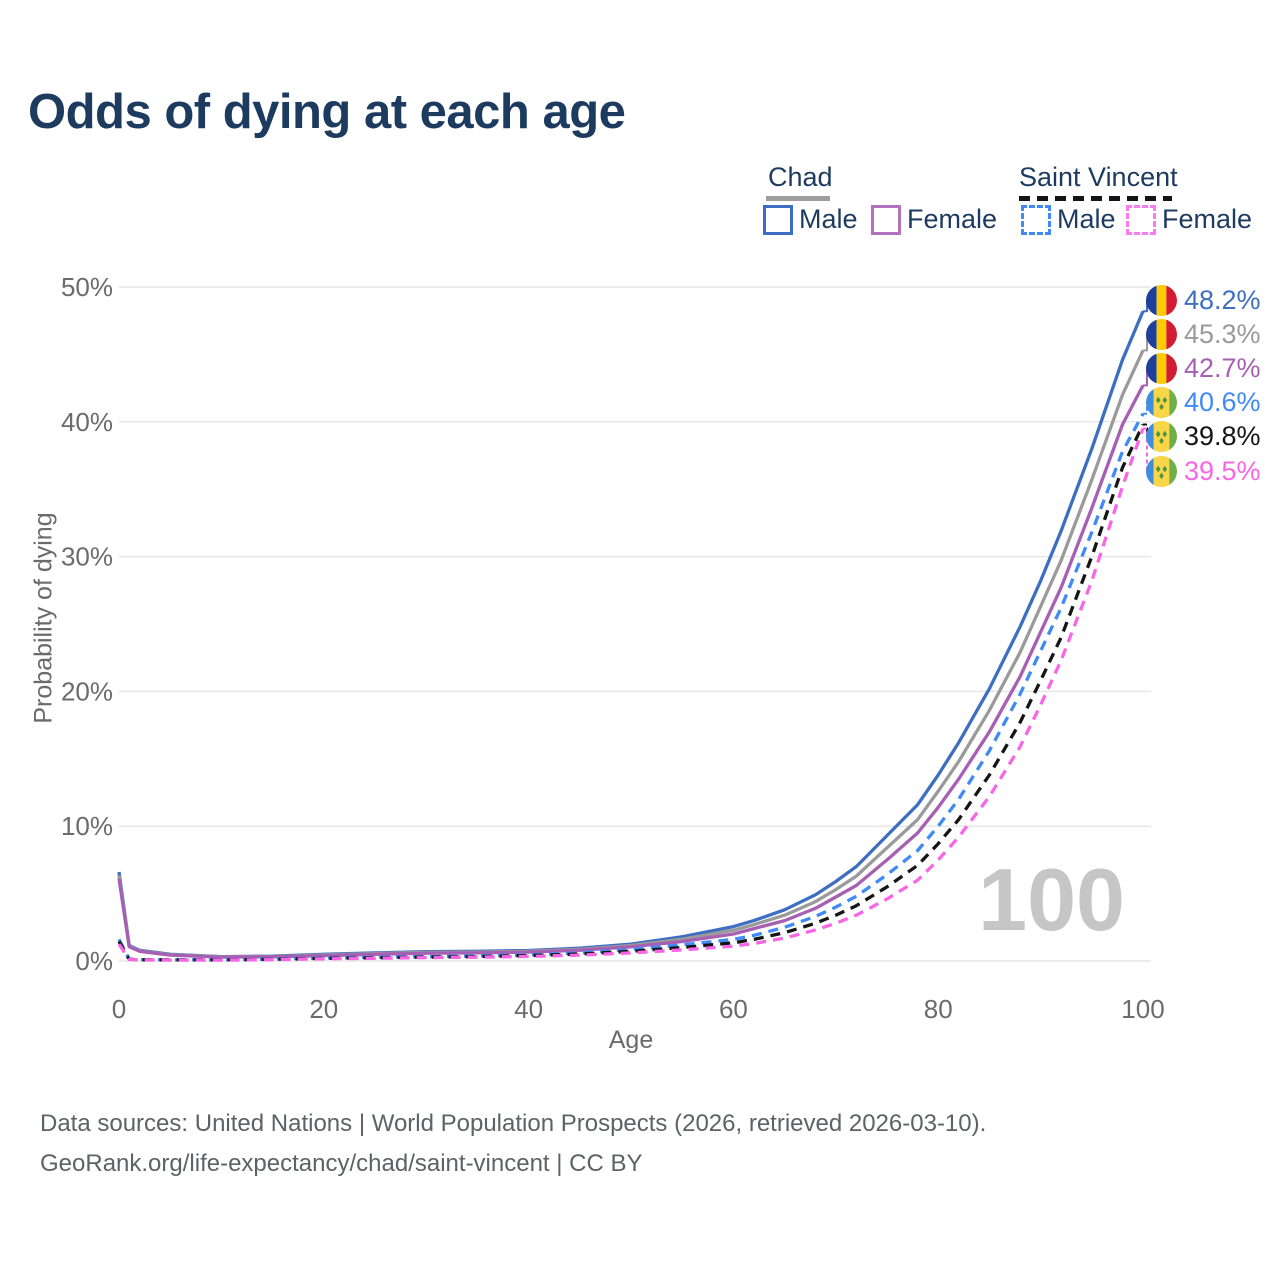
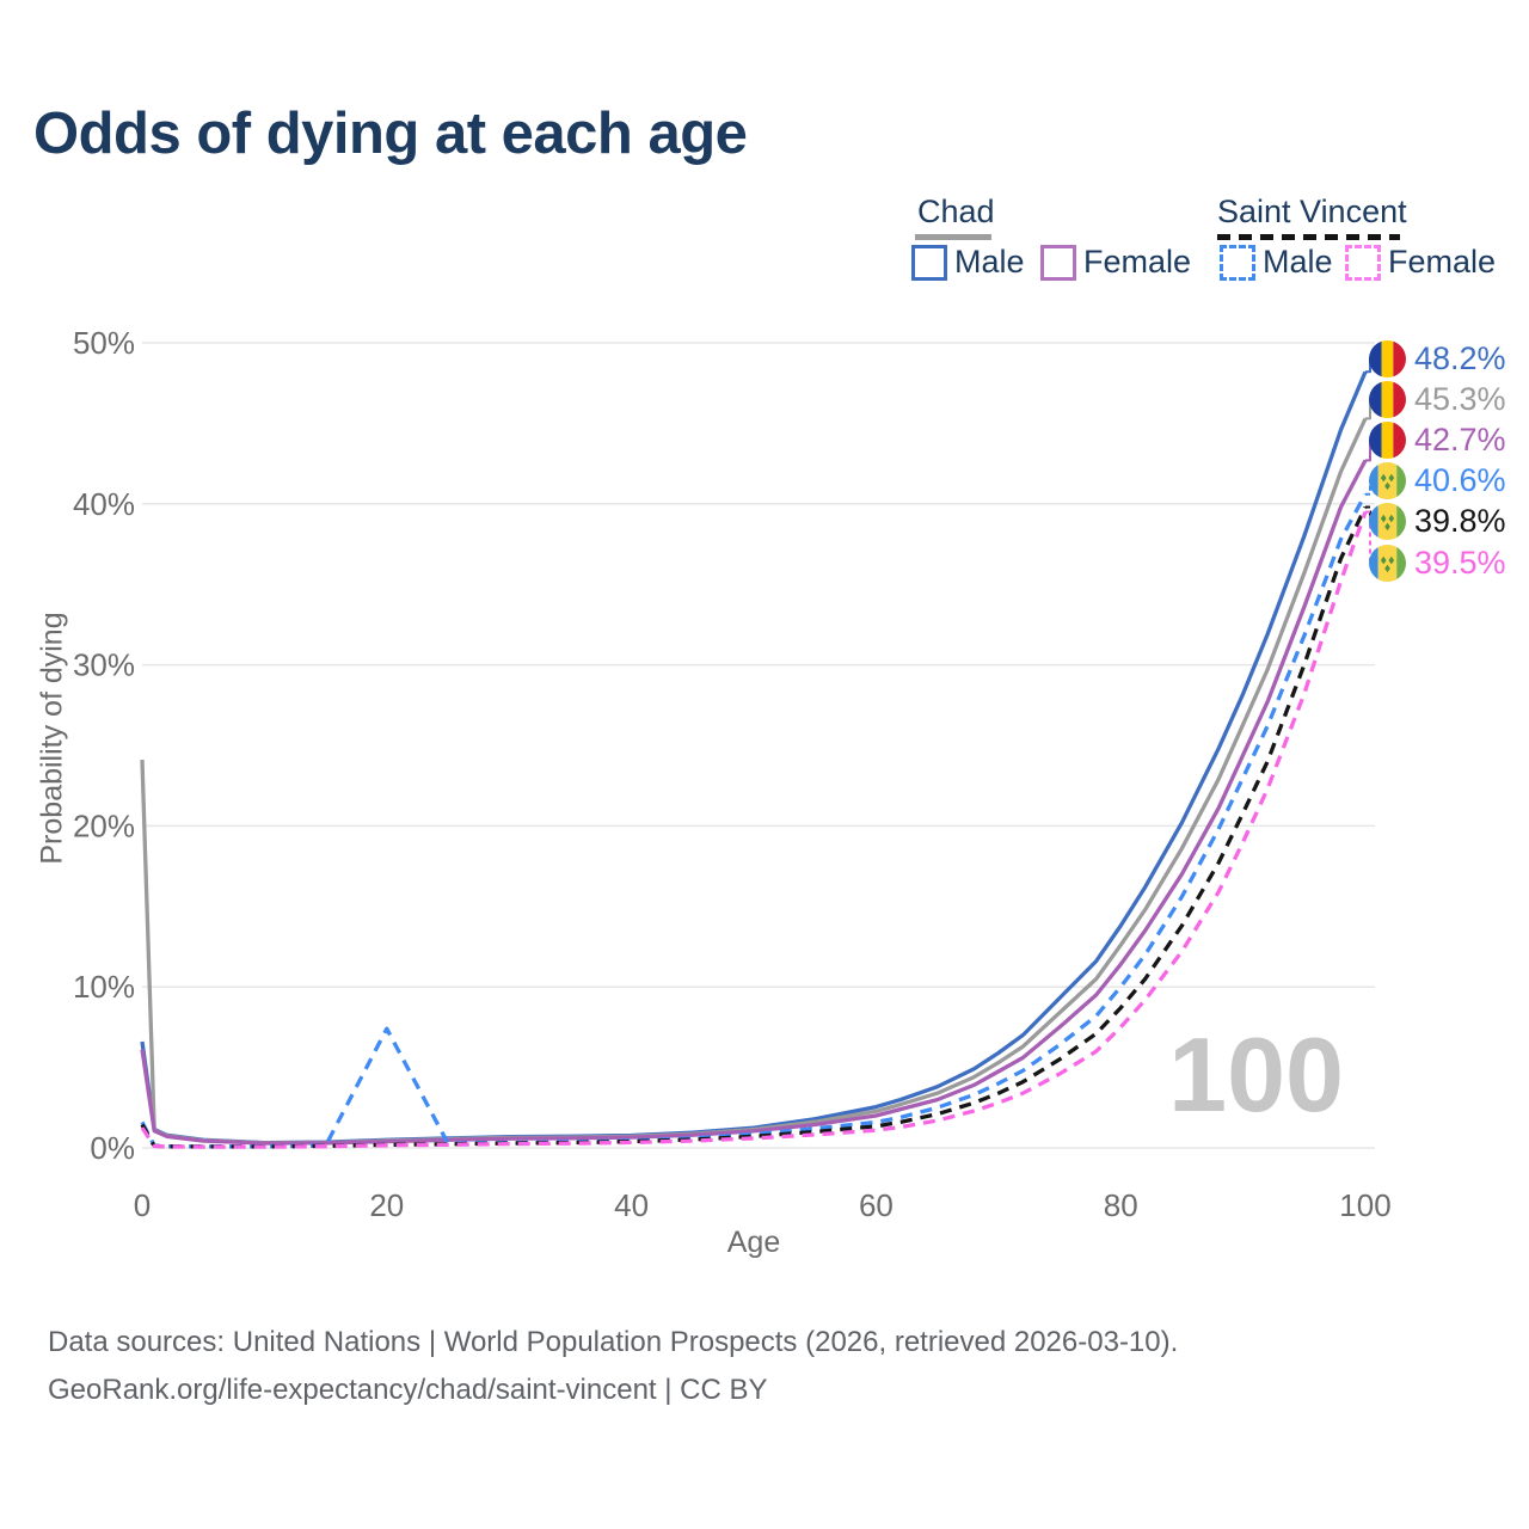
Chad/0: 6.3% -> 24.1%
Saint Vincent Male/20: 0.2% -> 7.4%
